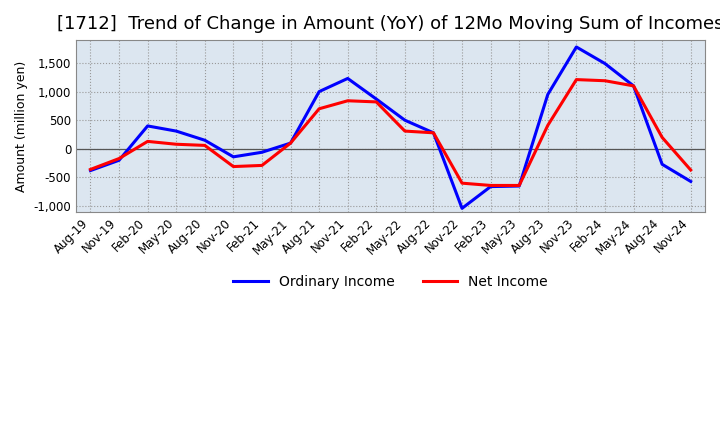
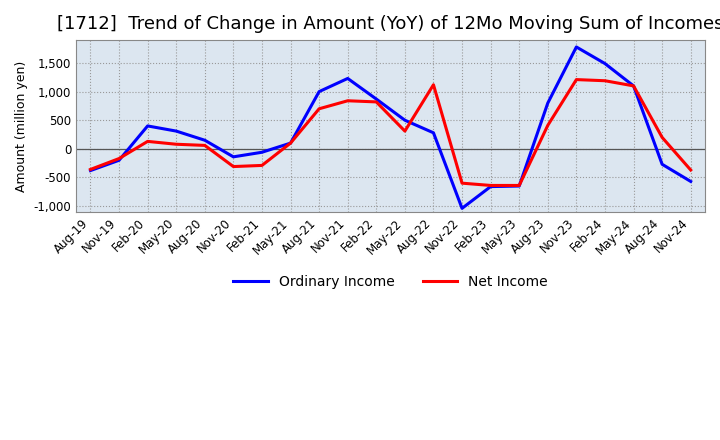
Net Income/Aug-22: 280 -> 1,120
Ordinary Income/Aug-23: 950 -> 800
